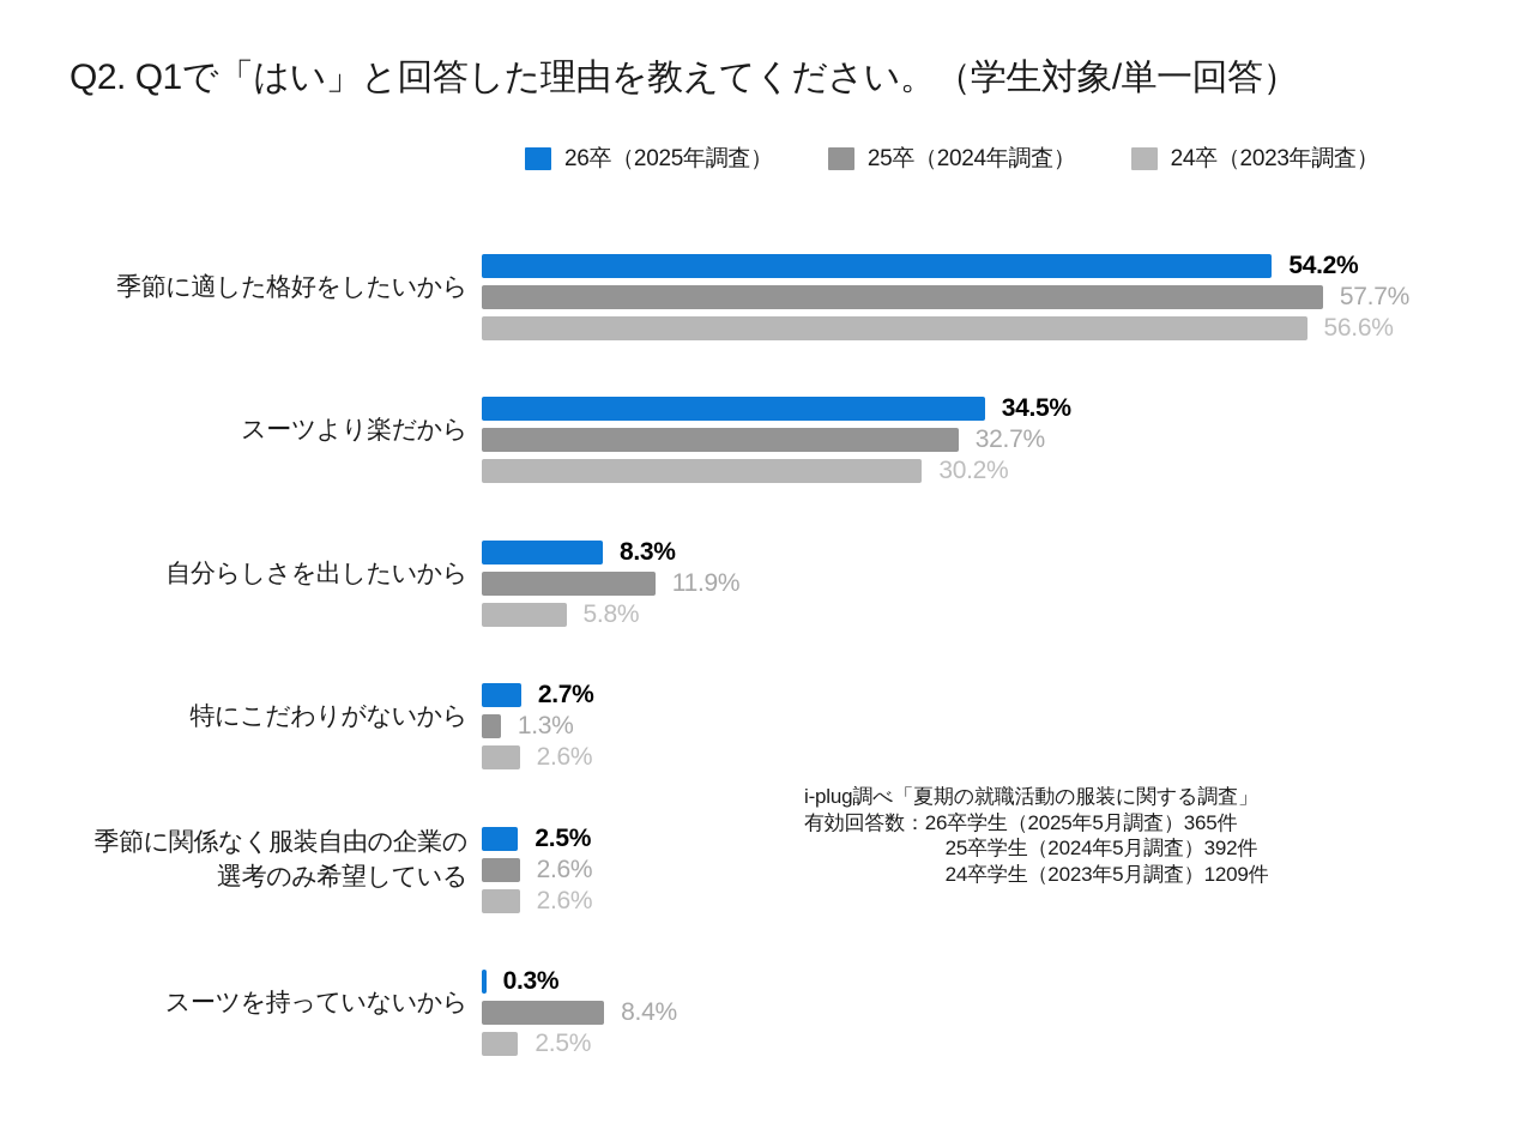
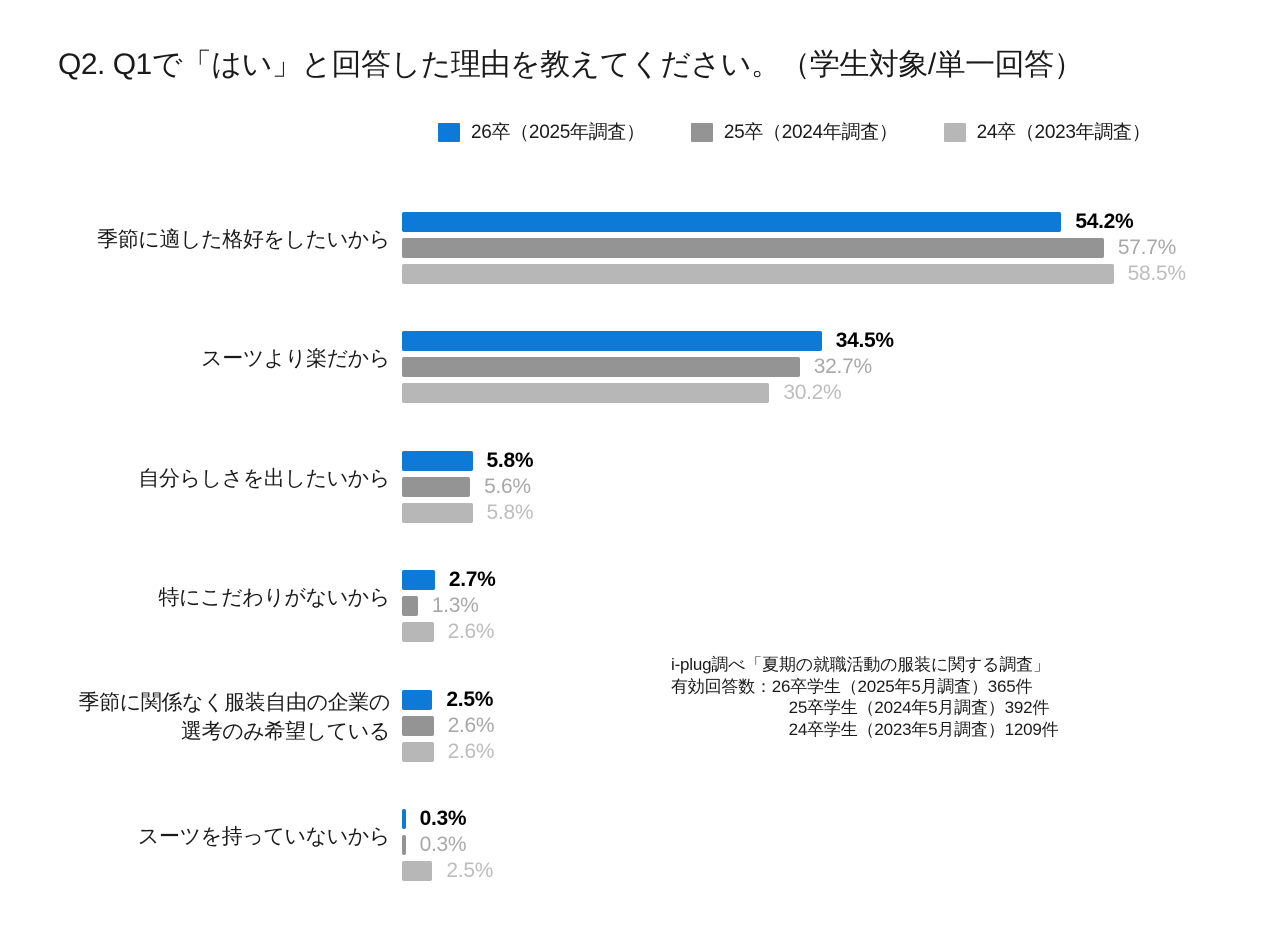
24卒（2023年調査）/季節に適した格好をしたいから: 56.6% -> 58.5%
26卒（2025年調査）/自分らしさを出したいから: 8.3% -> 5.8%
25卒（2024年調査）/自分らしさを出したいから: 11.9% -> 5.6%
25卒（2024年調査）/スーツを持っていないから: 8.4% -> 0.3%
